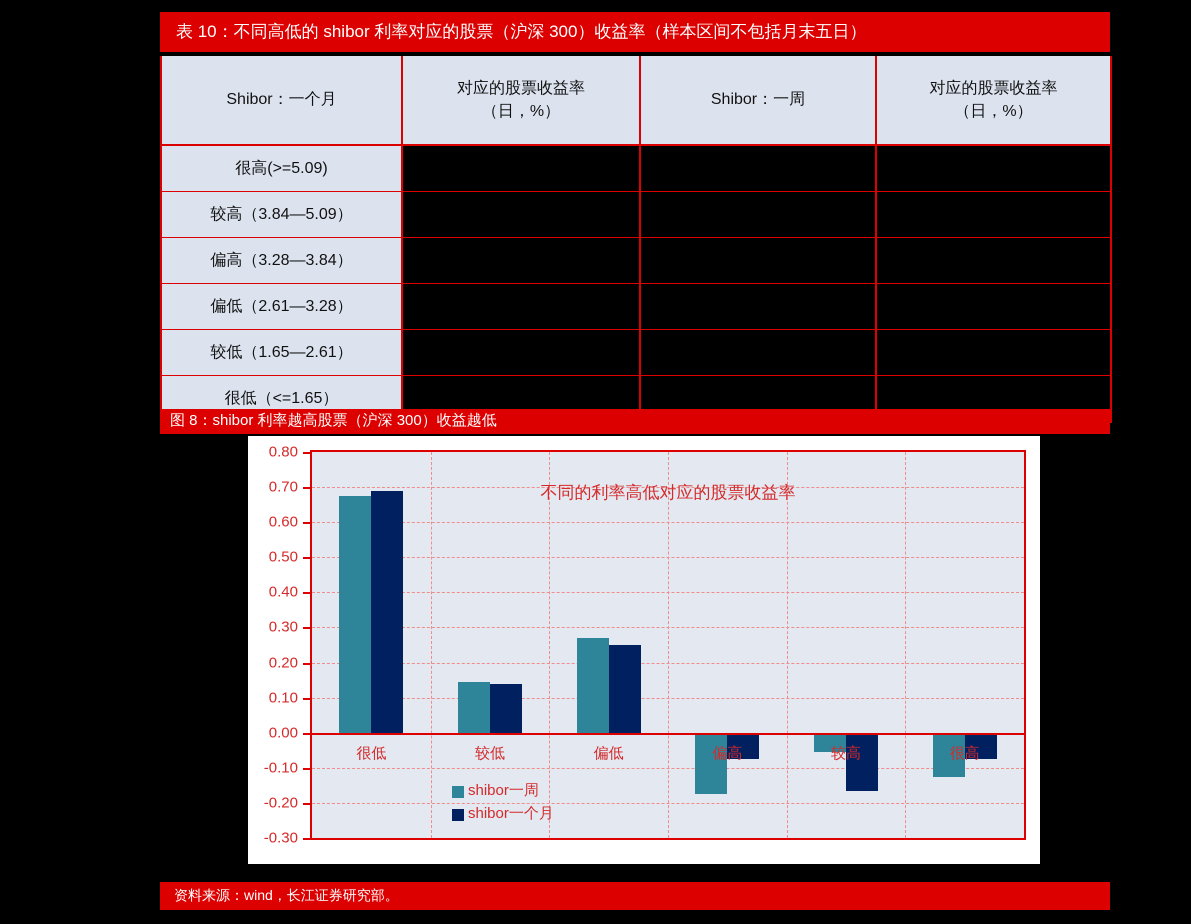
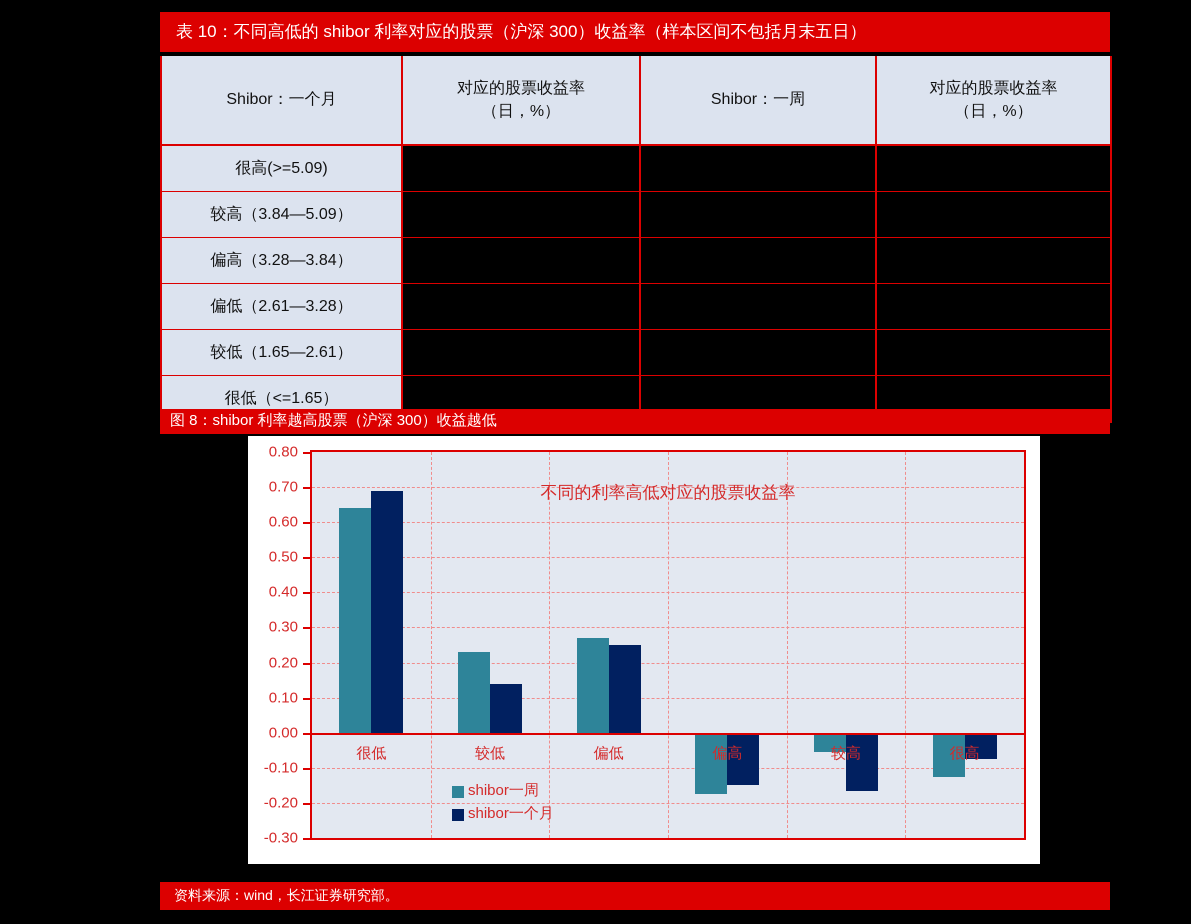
shibor一周/很低: 0.68 -> 0.64
shibor一周/较低: 0.14 -> 0.23
shibor一个月/偏高: -0.07 -> -0.15
